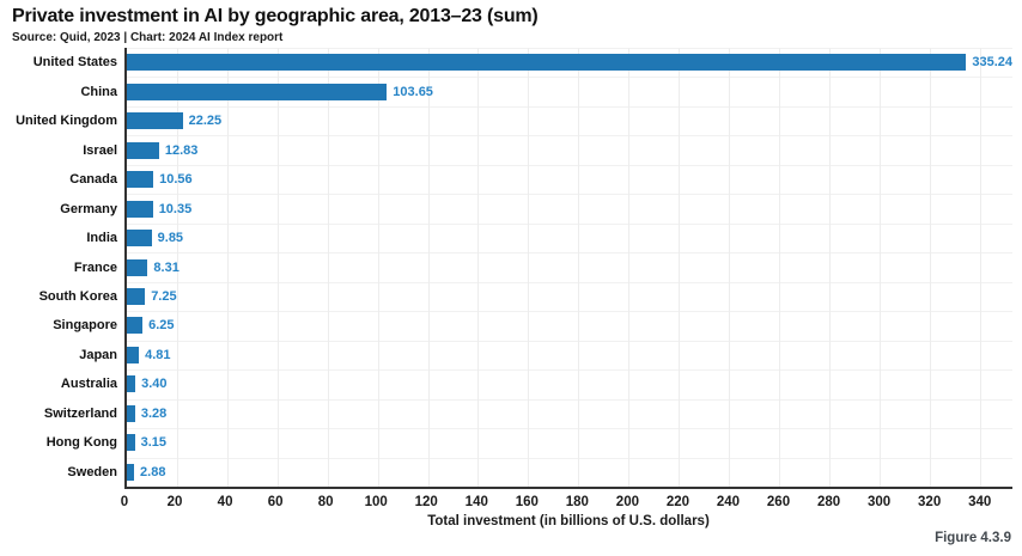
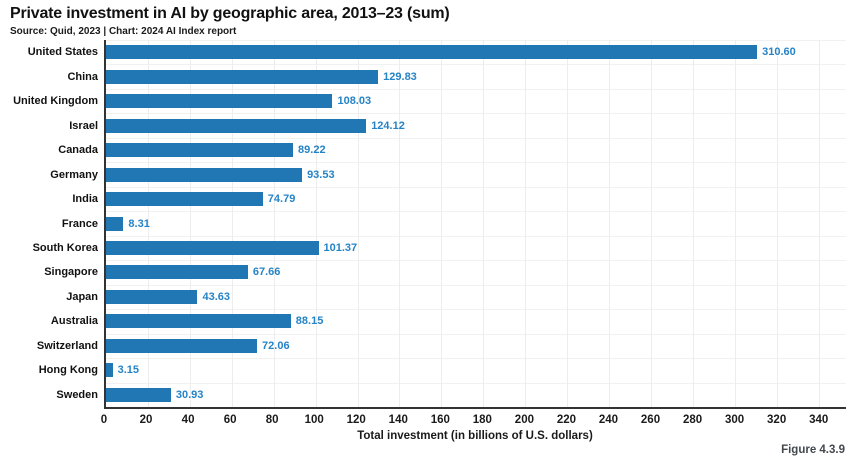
United States: 335.24 -> 310.60
China: 103.65 -> 129.83
United Kingdom: 22.25 -> 108.03
Israel: 12.83 -> 124.12
Canada: 10.56 -> 89.22
Germany: 10.35 -> 93.53
India: 9.85 -> 74.79
South Korea: 7.25 -> 101.37
Singapore: 6.25 -> 67.66
Japan: 4.81 -> 43.63
Australia: 3.40 -> 88.15
Switzerland: 3.28 -> 72.06
Sweden: 2.88 -> 30.93
